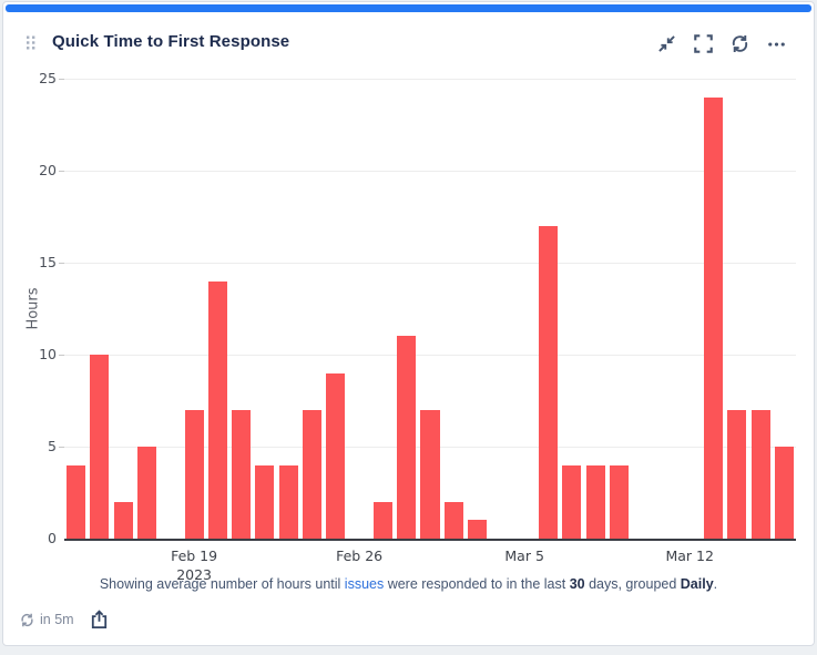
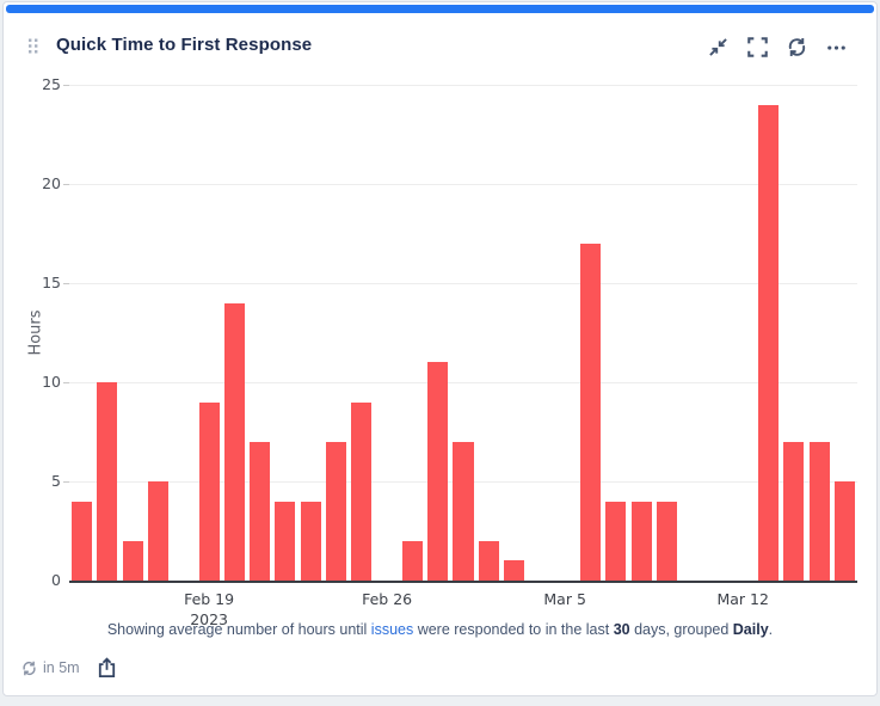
Feb 19: 7 -> 9
